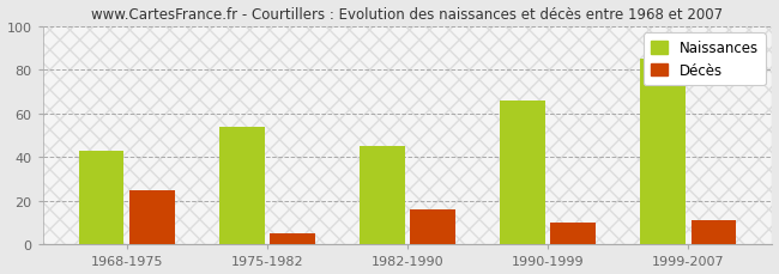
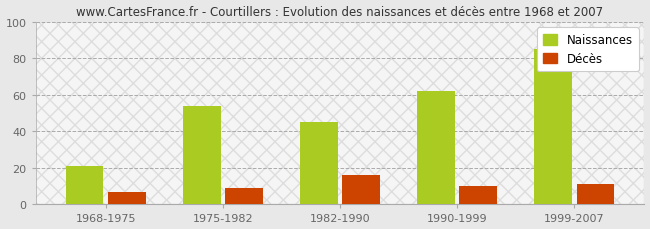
Naissances/1968-1975: 43 -> 21
Décès/1968-1975: 25 -> 7
Décès/1975-1982: 5 -> 9
Naissances/1990-1999: 66 -> 62
